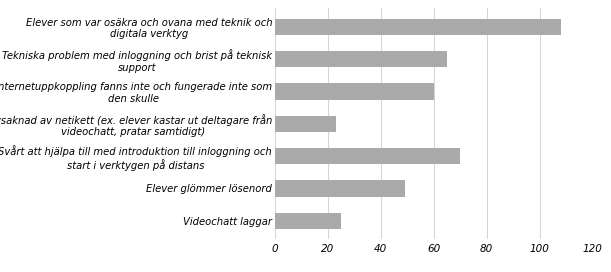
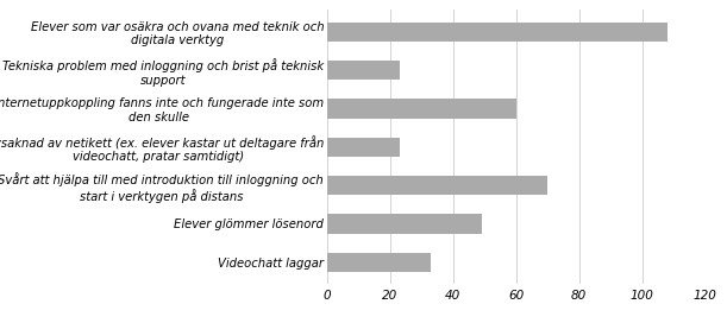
Tekniska problem med inloggning och brist på teknisk support: 65 -> 23
Videochatt laggar: 25 -> 33
